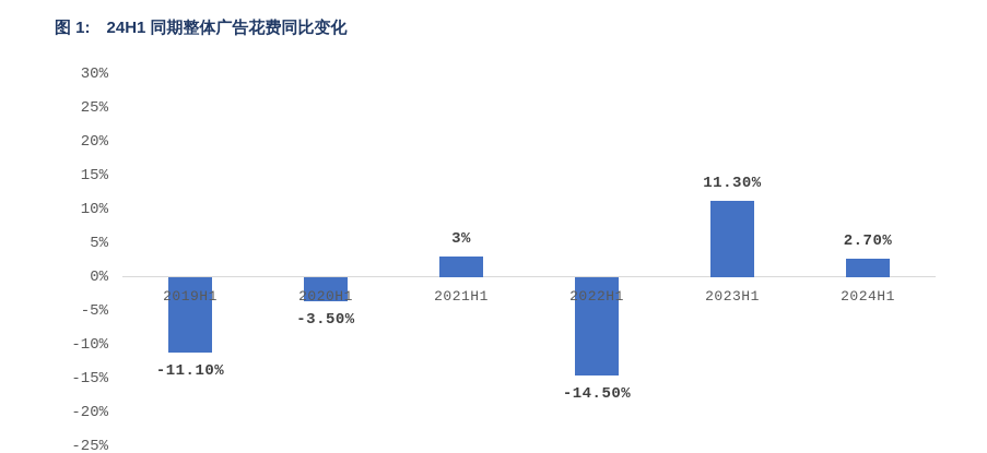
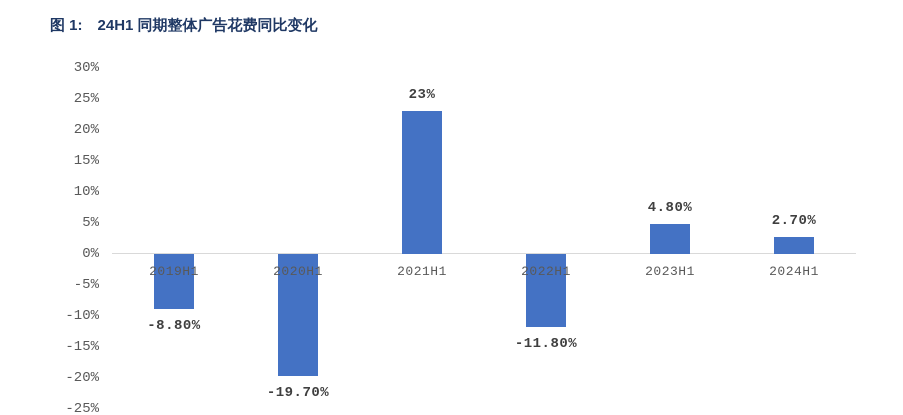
2019H1: -11.10% -> -8.80%
2020H1: -3.50% -> -19.70%
2021H1: 3% -> 23%
2022H1: -14.50% -> -11.80%
2023H1: 11.30% -> 4.80%
